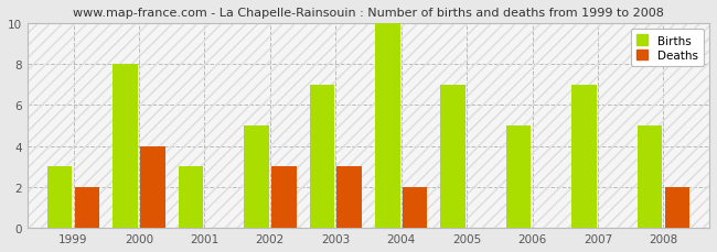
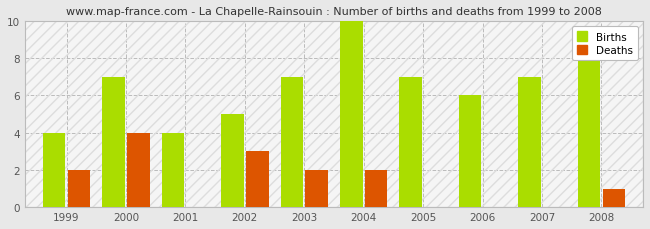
Births/1999: 3 -> 4
Births/2000: 8 -> 7
Births/2001: 3 -> 4
Deaths/2003: 3 -> 2
Births/2006: 5 -> 6
Births/2008: 5 -> 8
Deaths/2008: 2 -> 1
